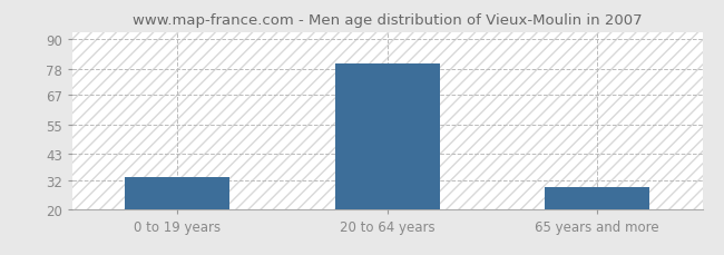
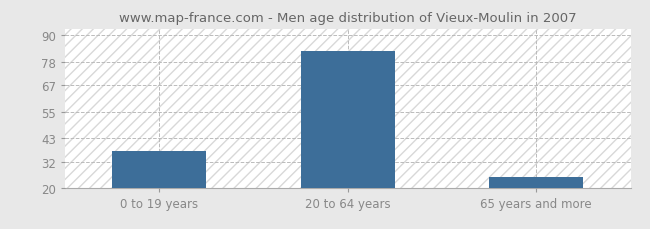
0 to 19 years: 33 -> 37
20 to 64 years: 80 -> 83
65 years and more: 29 -> 25
